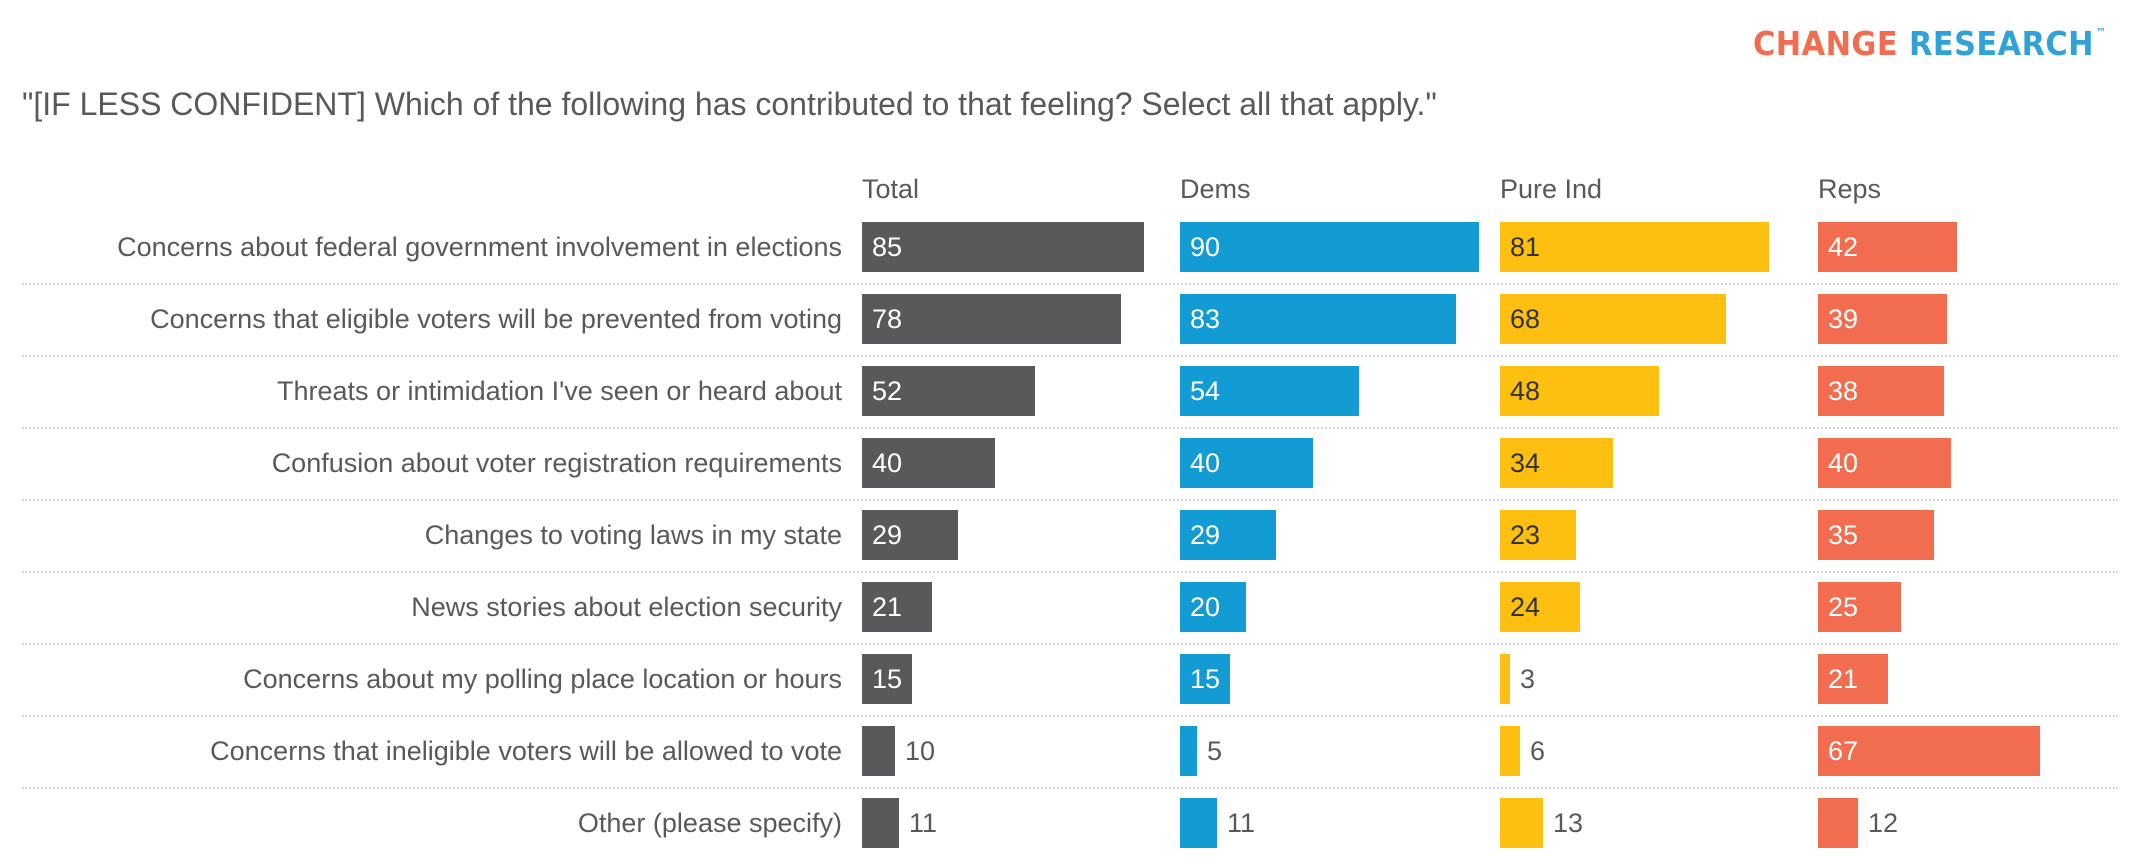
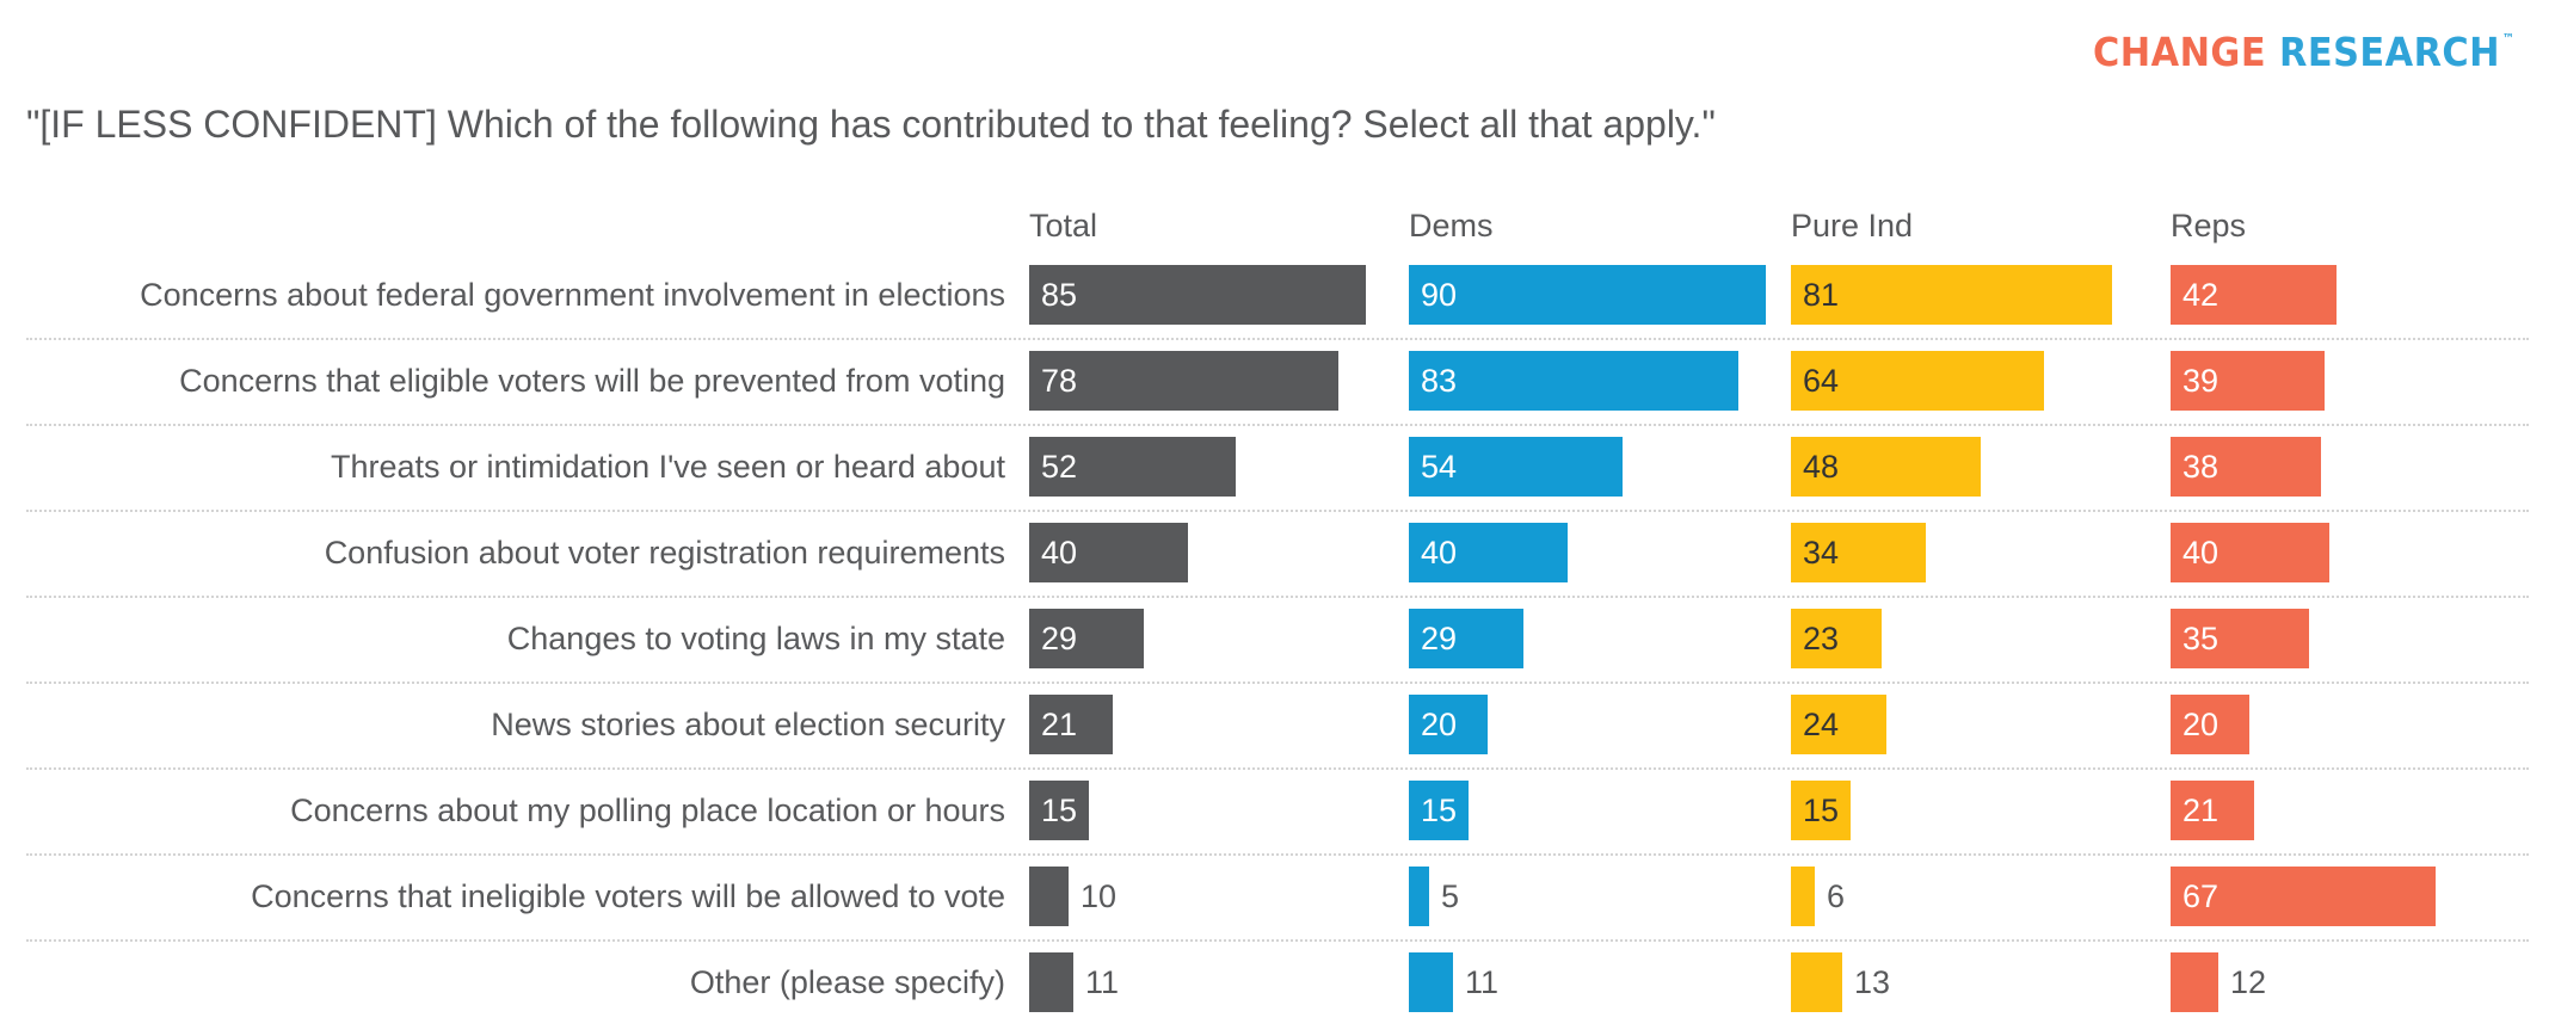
Pure Ind/Concerns that eligible voters will be prevented from voting: 68 -> 64
Reps/News stories about election security: 25 -> 20
Pure Ind/Concerns about my polling place location or hours: 3 -> 15
